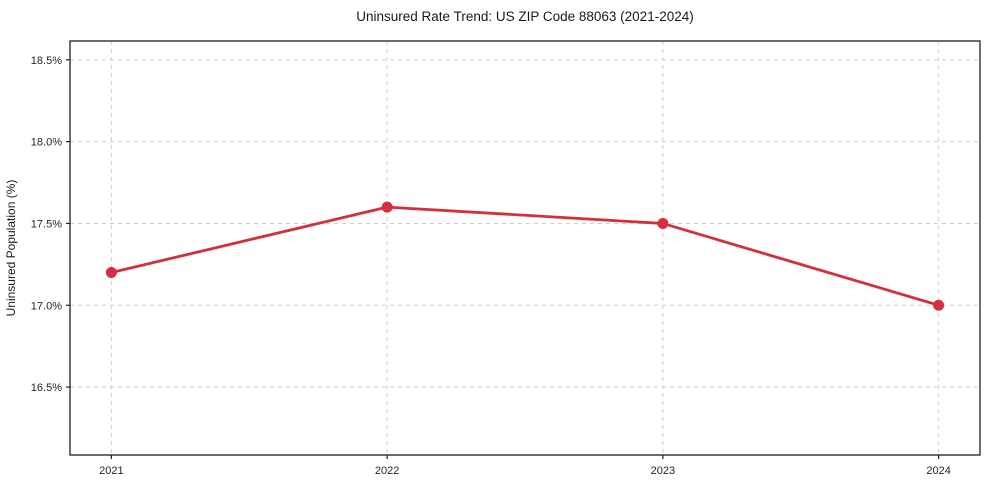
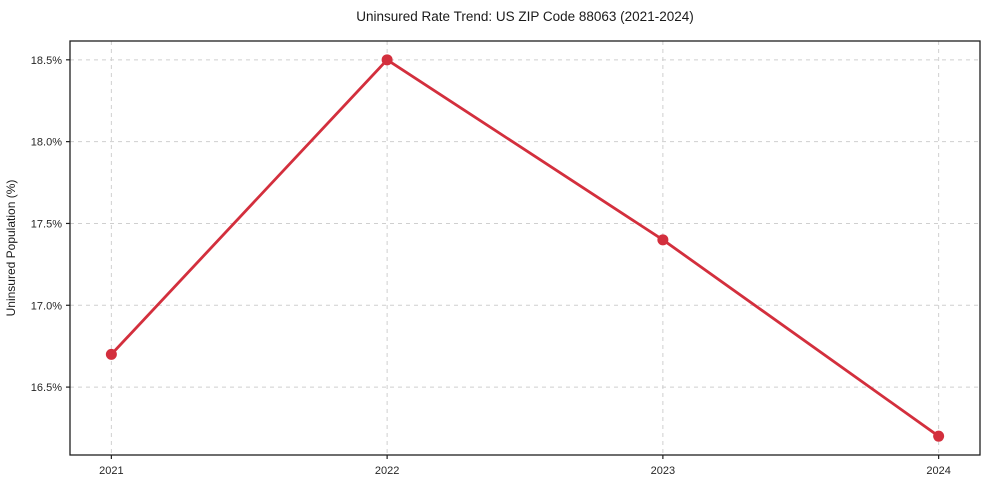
2021: 17.2% -> 16.7%
2022: 17.6% -> 18.5%
2023: 17.5% -> 17.4%
2024: 17.0% -> 16.2%
